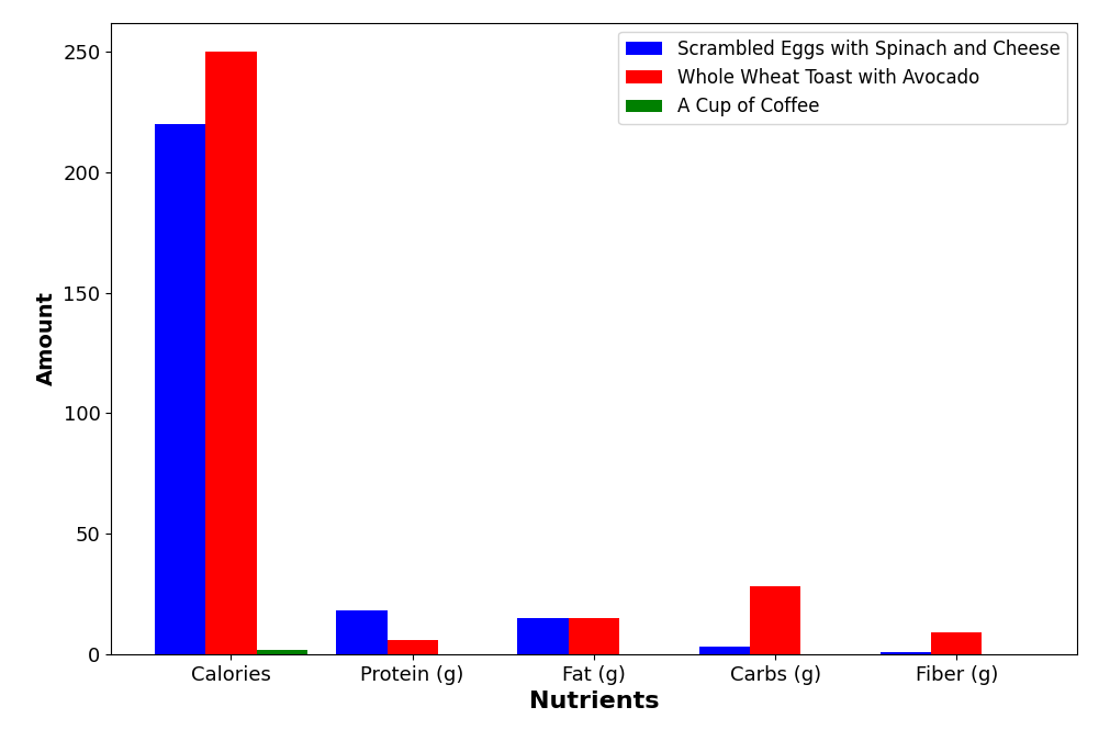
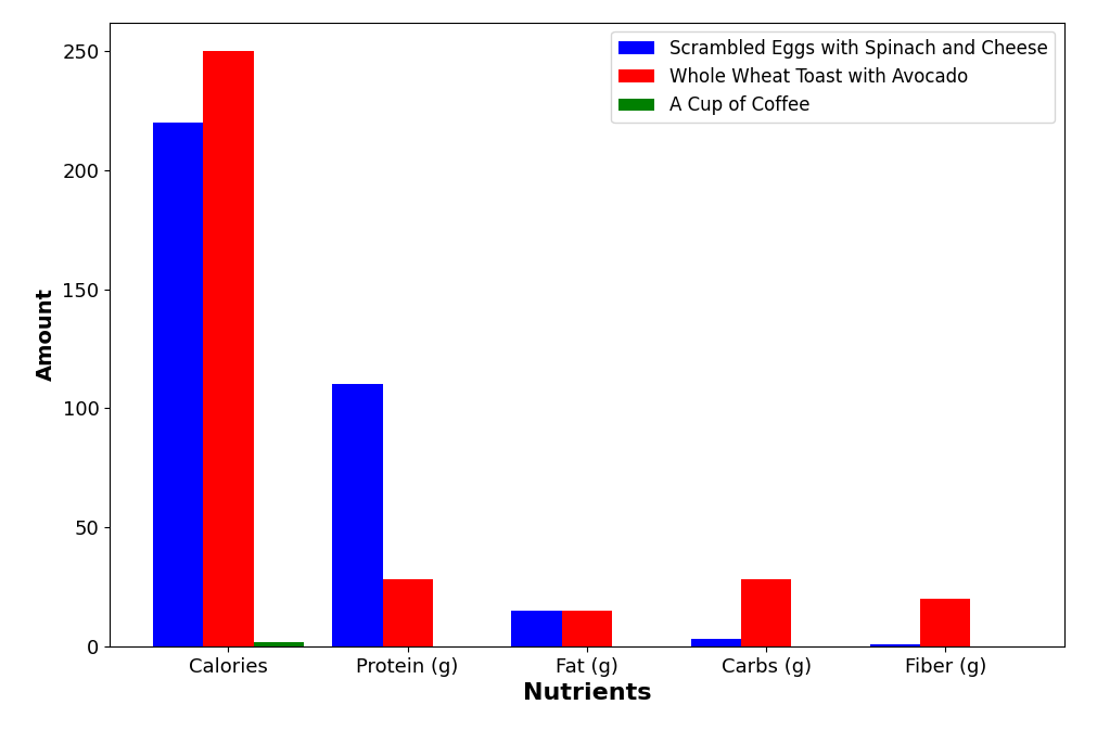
Scrambled Eggs with Spinach and Cheese/Protein (g): 18 -> 110
Whole Wheat Toast with Avocado/Protein (g): 6 -> 28
Whole Wheat Toast with Avocado/Fiber (g): 9 -> 20
